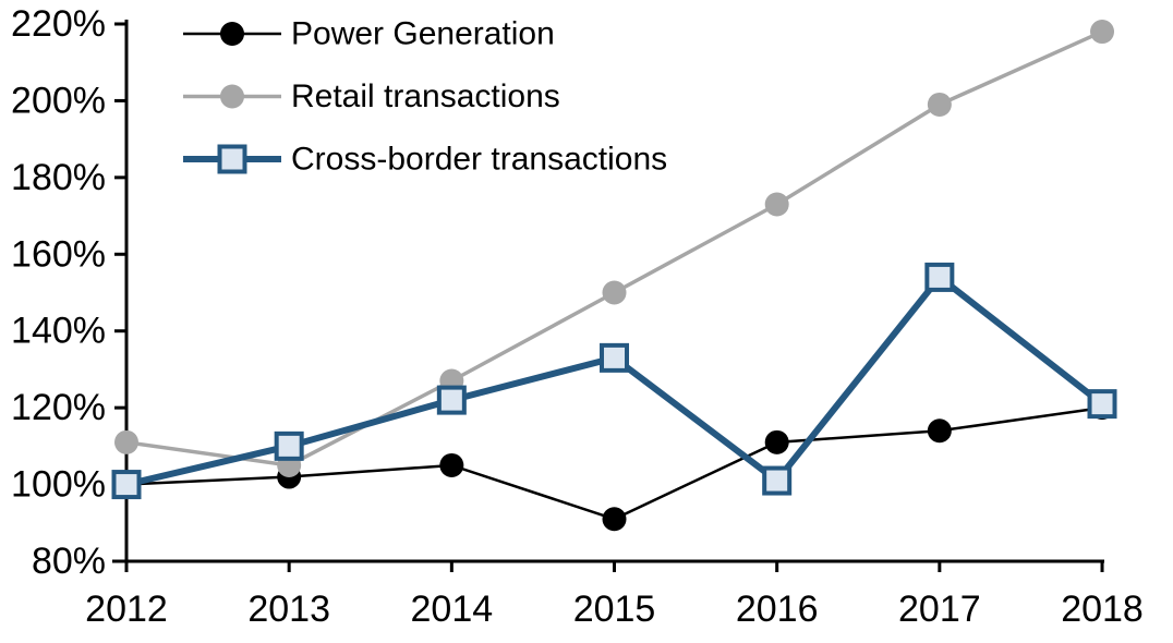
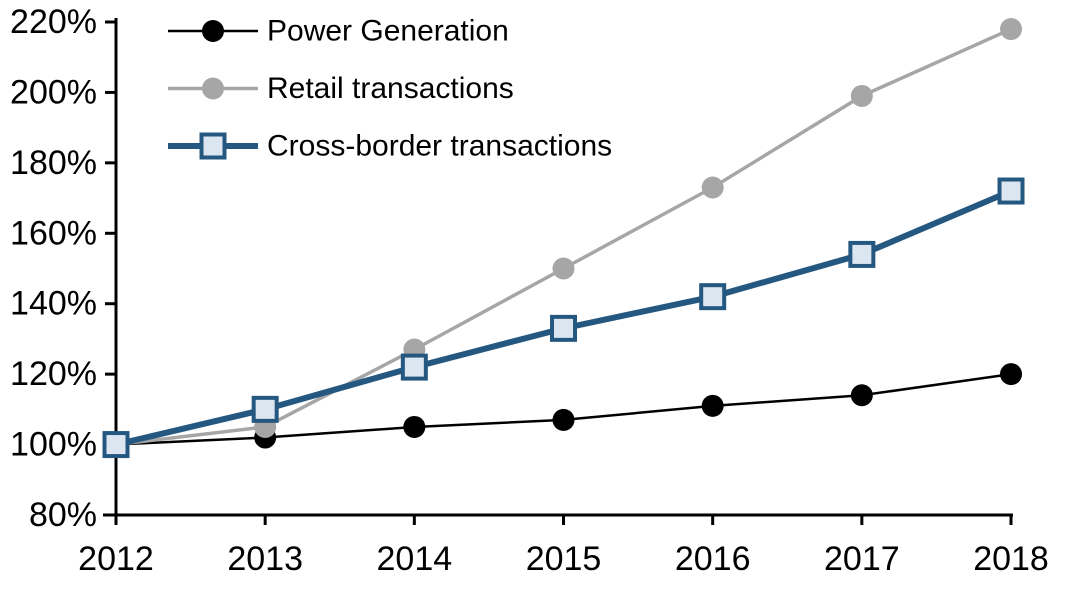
Retail transactions/2012: 111% -> 100%
Power Generation/2015: 91% -> 107%
Cross-border transactions/2016: 101% -> 142%
Cross-border transactions/2018: 121% -> 172%
